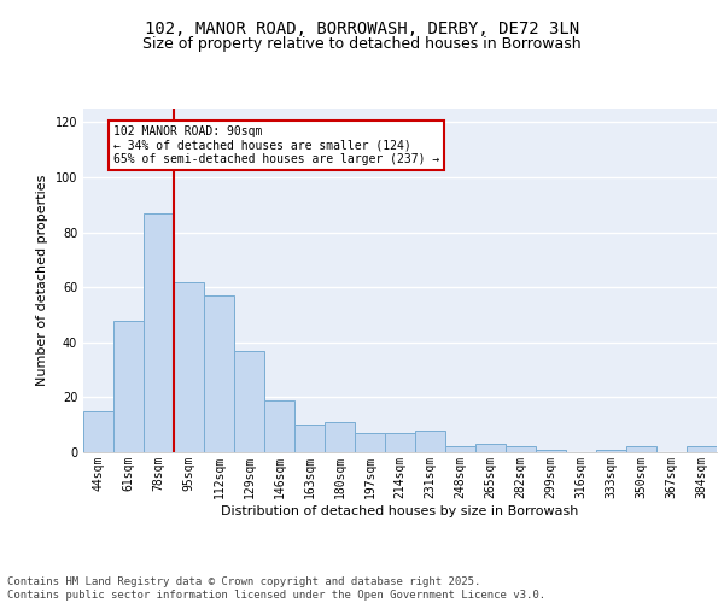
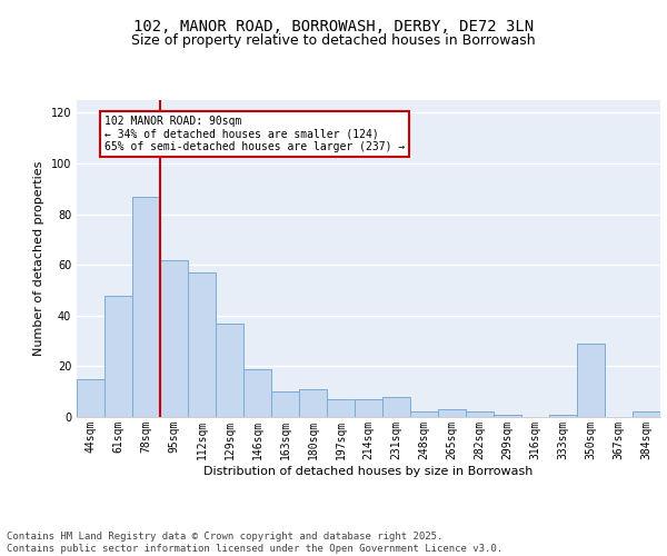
350sqm: 2 -> 29
